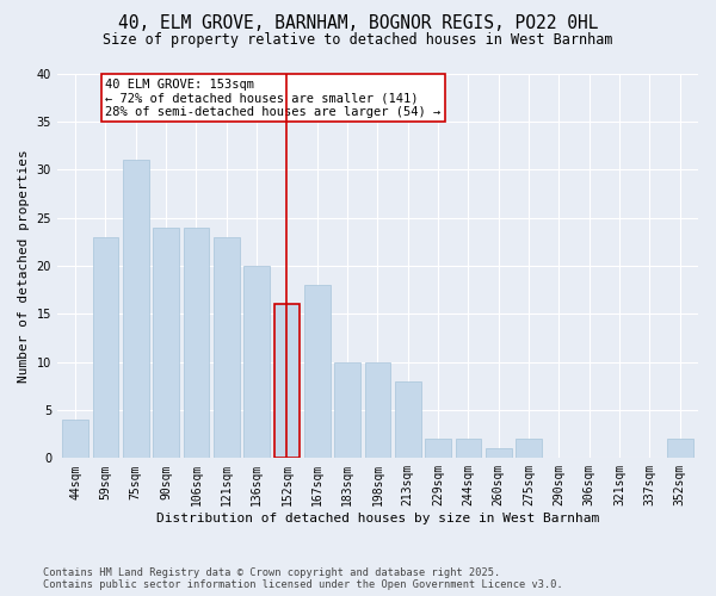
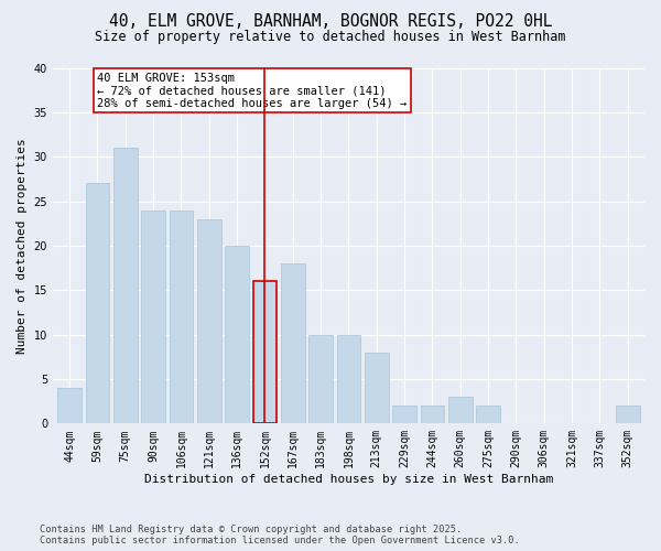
59sqm: 23 -> 27
260sqm: 1 -> 3
